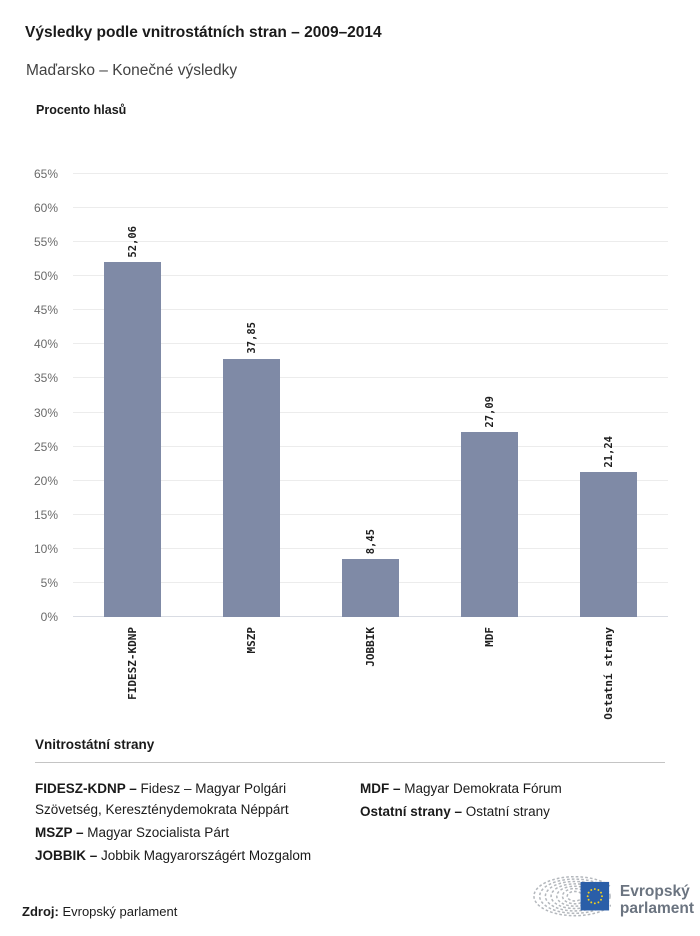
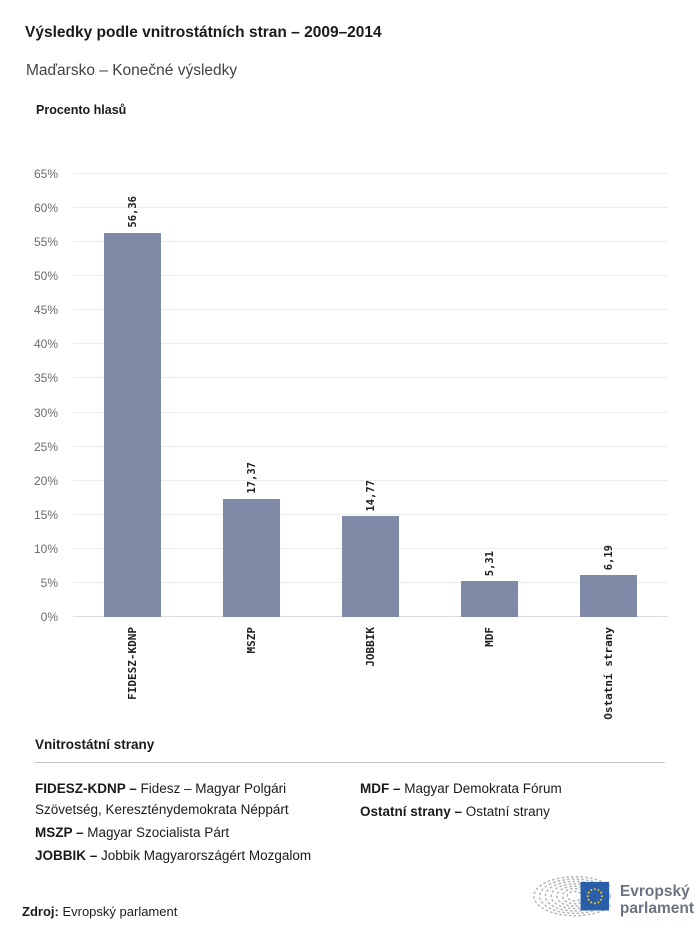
FIDESZ-KDNP: 52,06 -> 56,36
MSZP: 37,85 -> 17,37
JOBBIK: 8,45 -> 14,77
MDF: 27,09 -> 5,31
Ostatní strany: 21,24 -> 6,19
